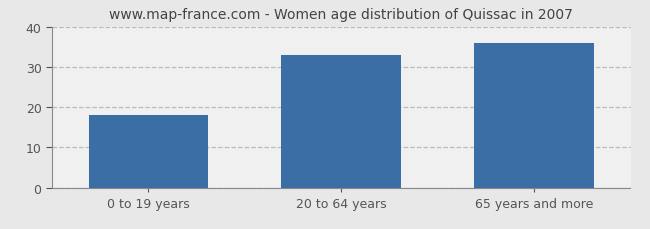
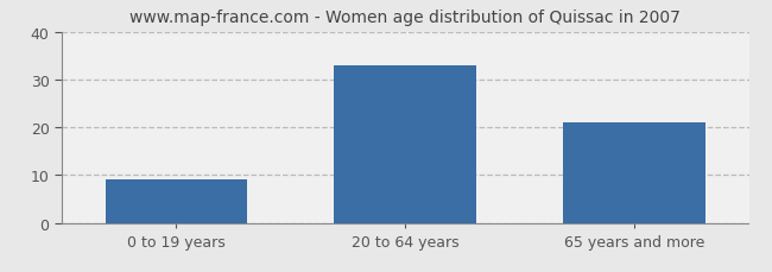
0 to 19 years: 18 -> 9
65 years and more: 36 -> 21
